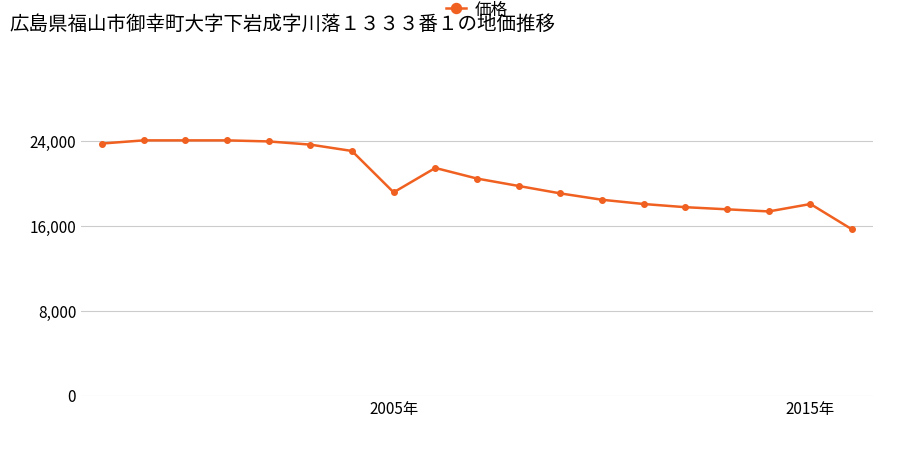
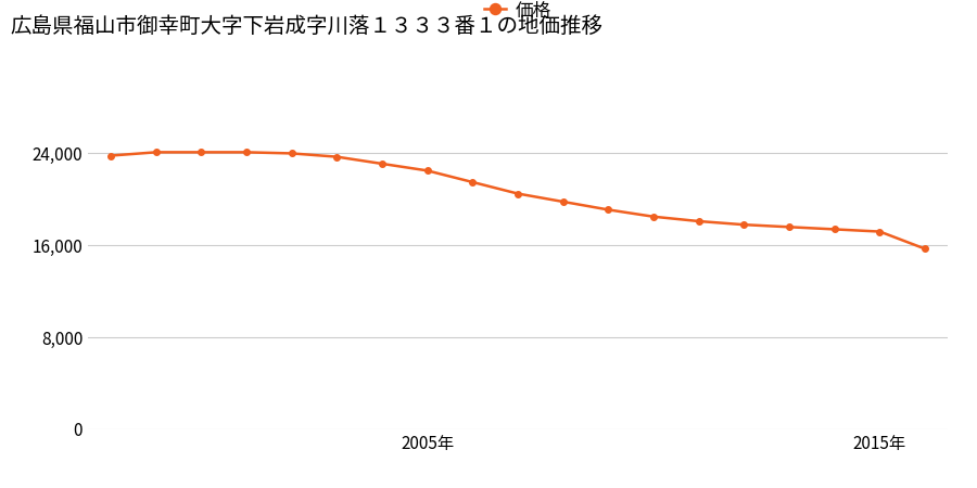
2005年: 19,200 -> 22,500
2015年: 18,100 -> 17,200
